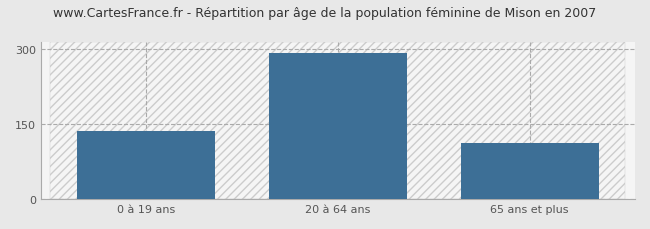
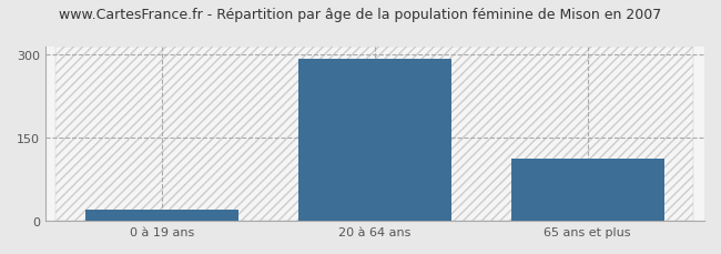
0 à 19 ans: 136 -> 20
